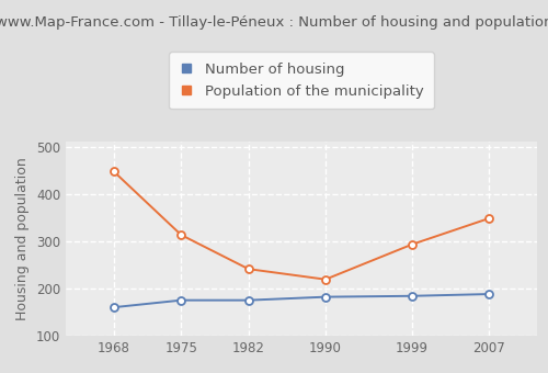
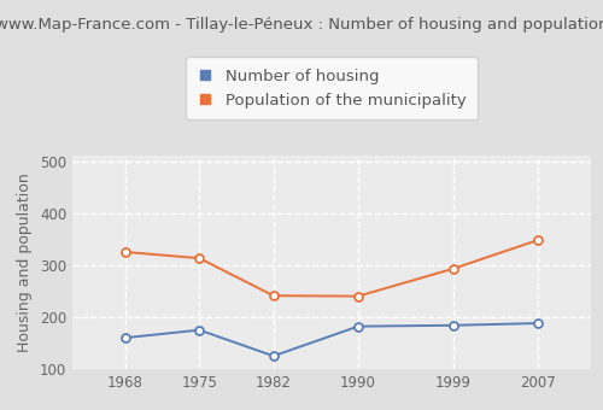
Population of the municipality/1968: 447 -> 325
Number of housing/1982: 175 -> 125
Population of the municipality/1990: 219 -> 240
